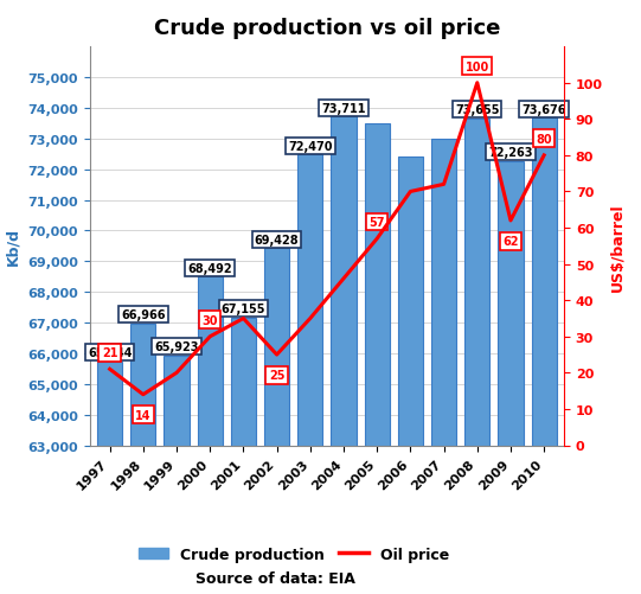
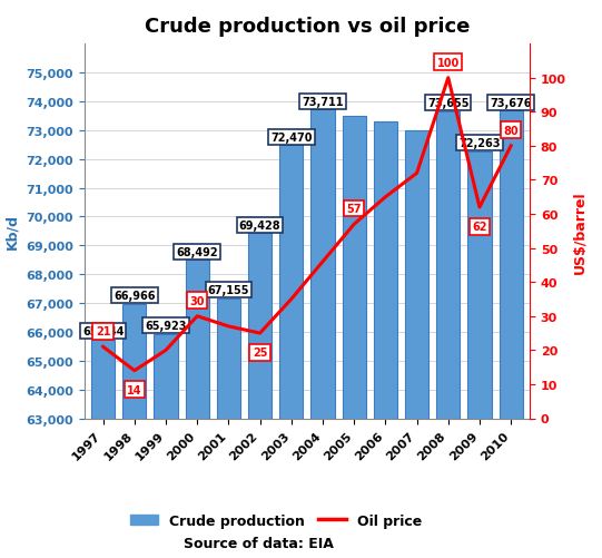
Oil price/2001: 35 -> 27
Crude production/2006: 72,400 -> 73,300
Oil price/2006: 70 -> 65
